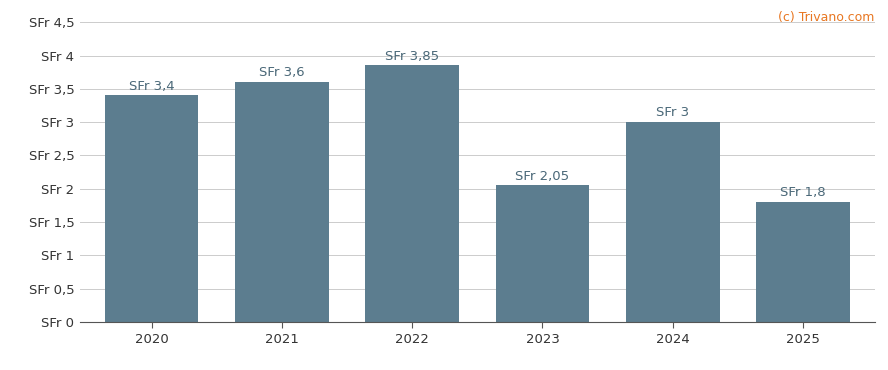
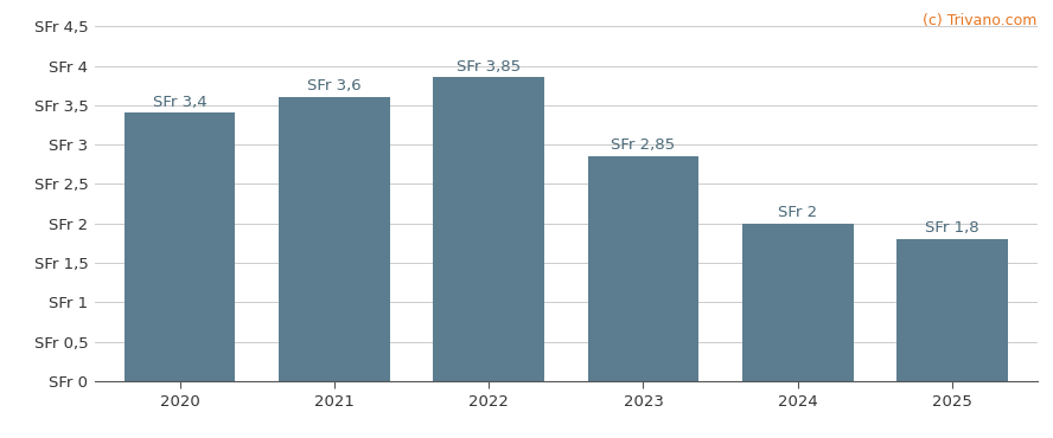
2023: 2,05 -> 2,85
2024: 3 -> 2
